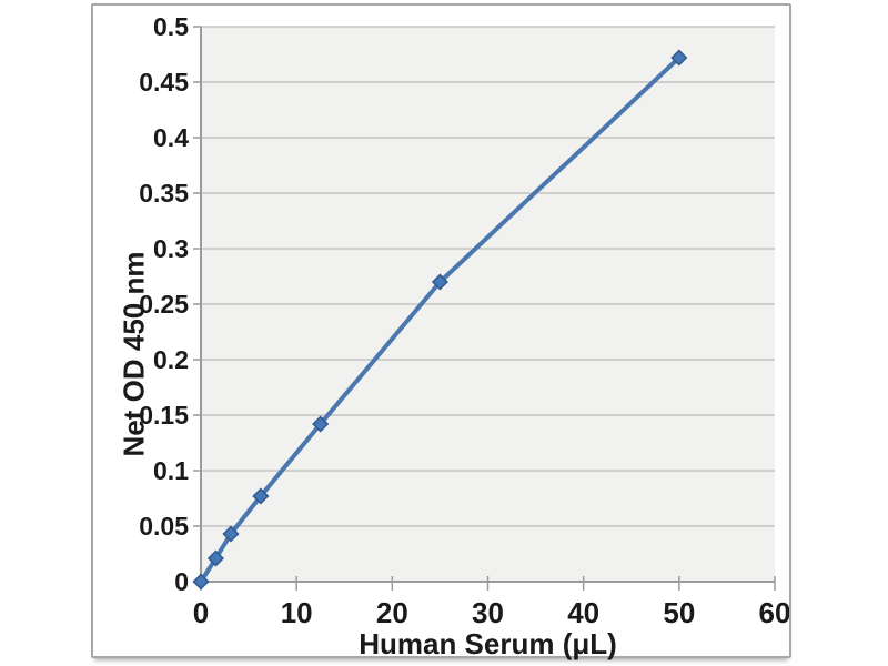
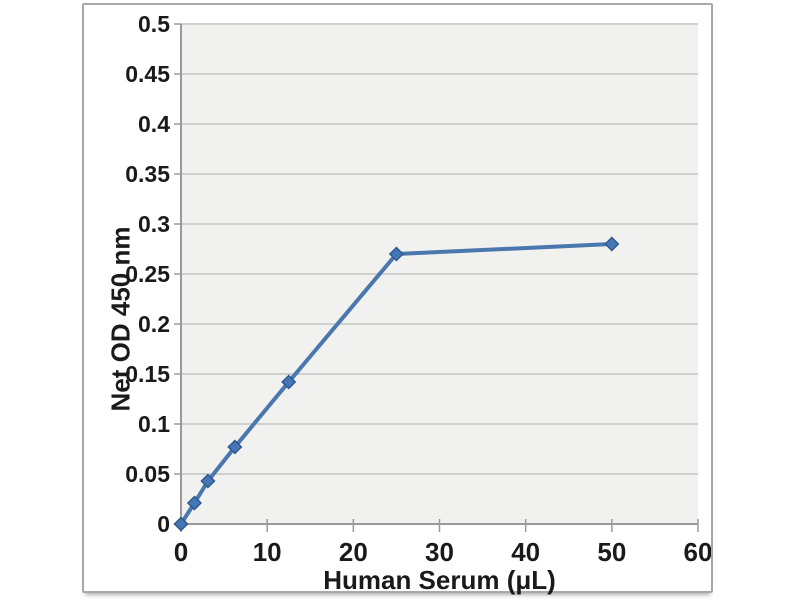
50: 0.47 -> 0.28
